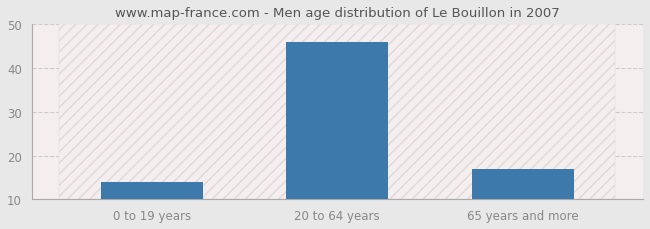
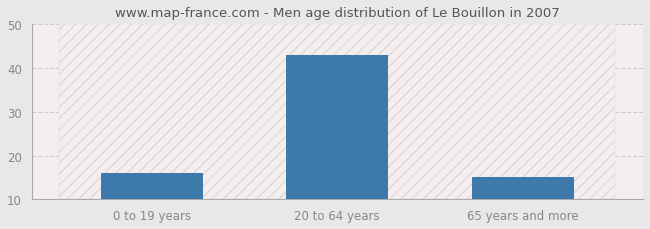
0 to 19 years: 14 -> 16
20 to 64 years: 46 -> 43
65 years and more: 17 -> 15
